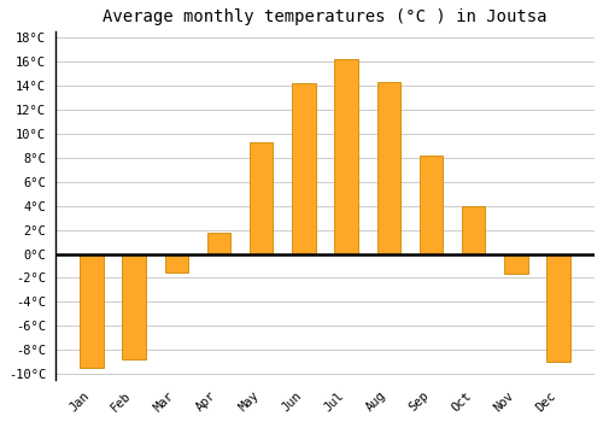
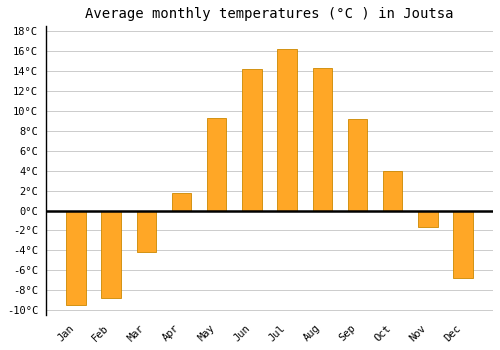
Mar: -1.6°C -> -4.2°C
Sep: 8.2°C -> 9.2°C
Dec: -9.0°C -> -6.8°C
